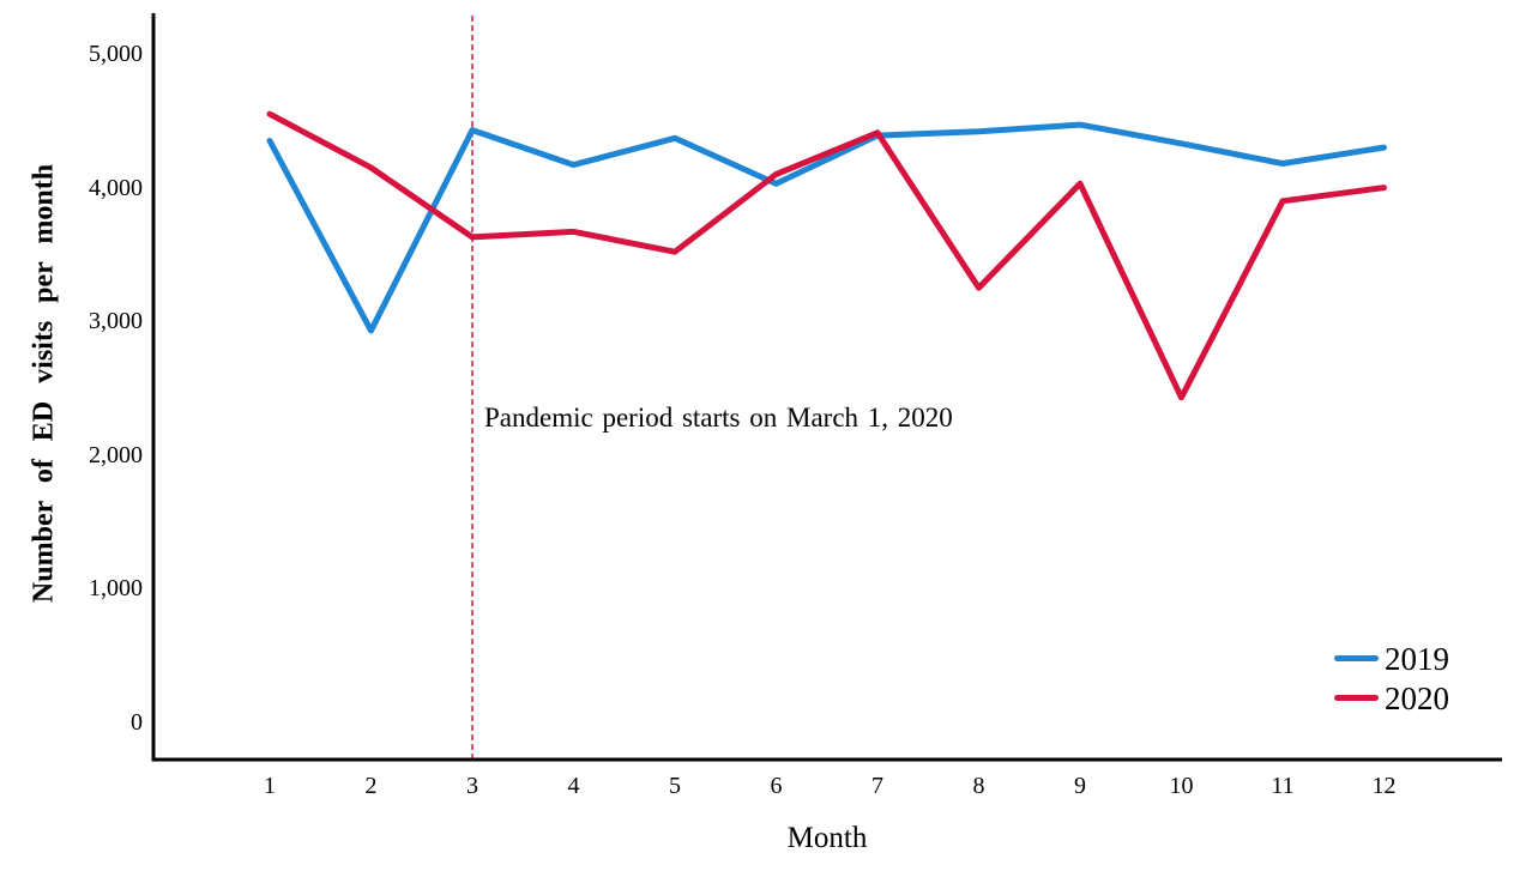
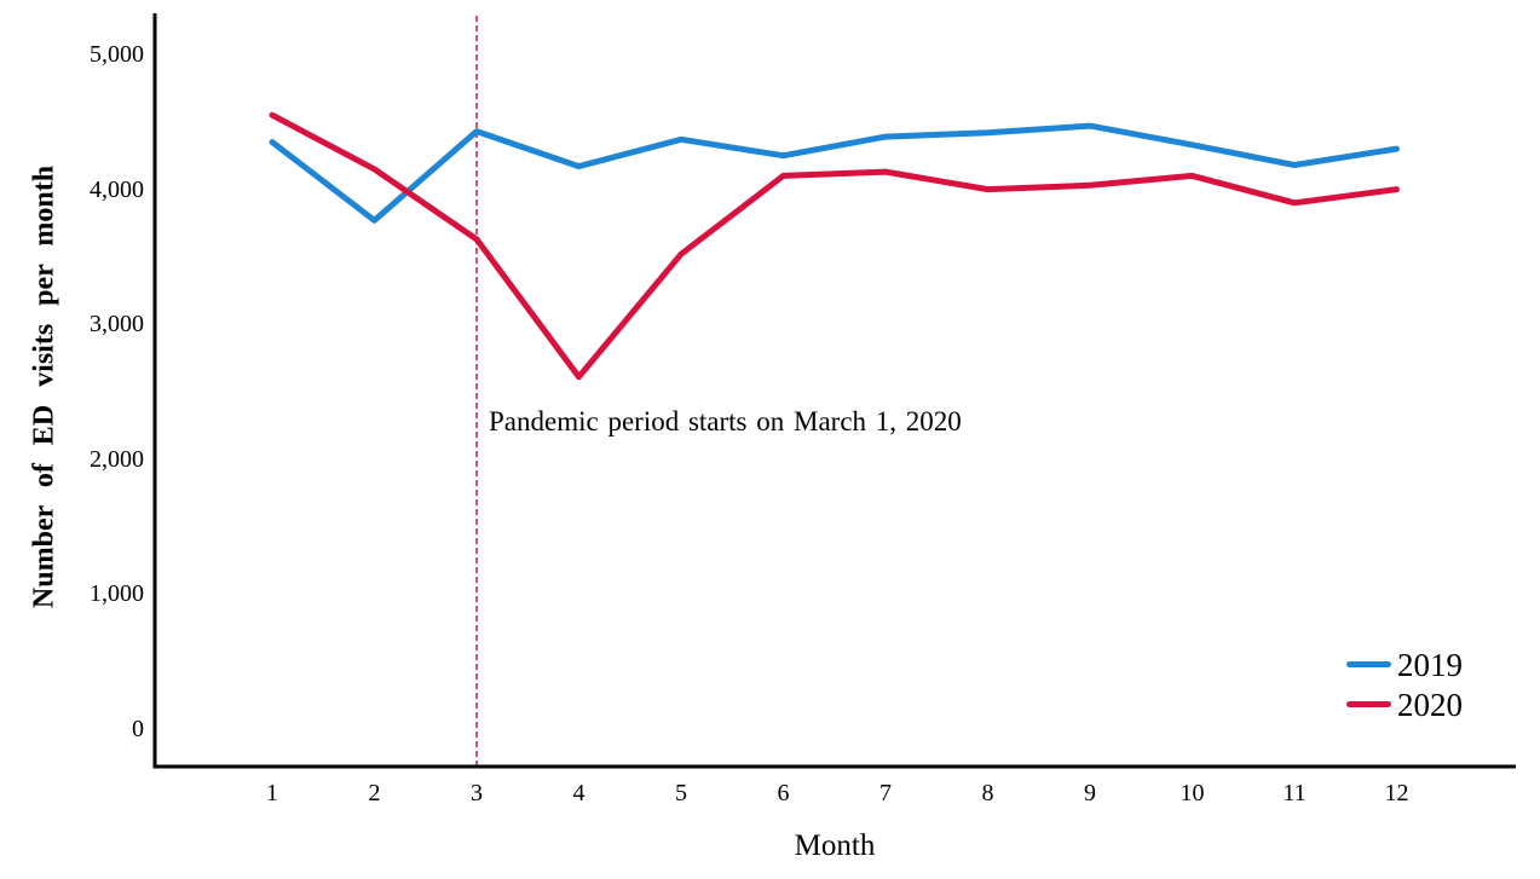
2019/2: 2930 -> 3770
2020/4: 3670 -> 2610
2019/6: 4030 -> 4250
2020/7: 4410 -> 4130
2020/8: 3250 -> 4000
2020/10: 2430 -> 4100
